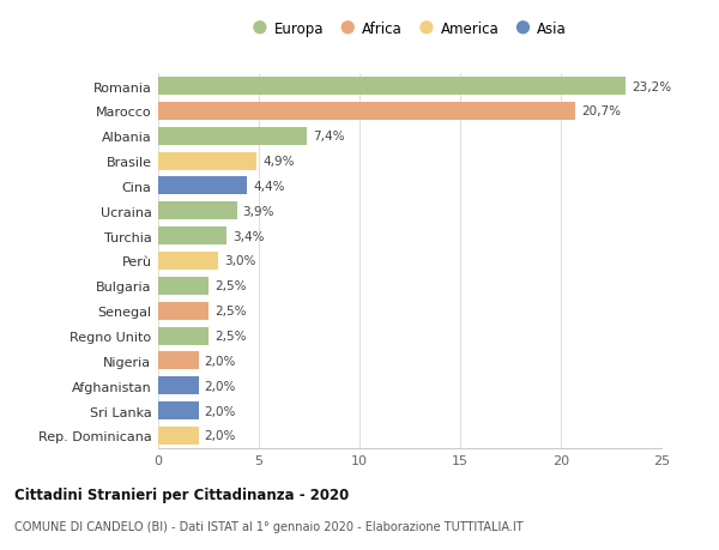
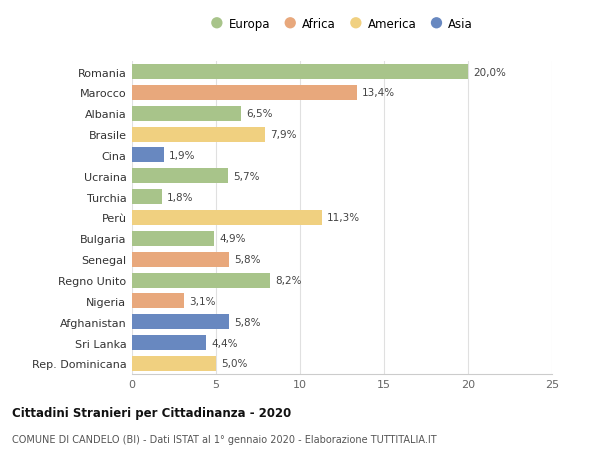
Romania: 23,2% -> 20,0%
Marocco: 20,7% -> 13,4%
Albania: 7,4% -> 6,5%
Brasile: 4,9% -> 7,9%
Cina: 4,4% -> 1,9%
Ucraina: 3,9% -> 5,7%
Turchia: 3,4% -> 1,8%
Perù: 3,0% -> 11,3%
Bulgaria: 2,5% -> 4,9%
Senegal: 2,5% -> 5,8%
Regno Unito: 2,5% -> 8,2%
Nigeria: 2,0% -> 3,1%
Afghanistan: 2,0% -> 5,8%
Sri Lanka: 2,0% -> 4,4%
Rep. Dominicana: 2,0% -> 5,0%
